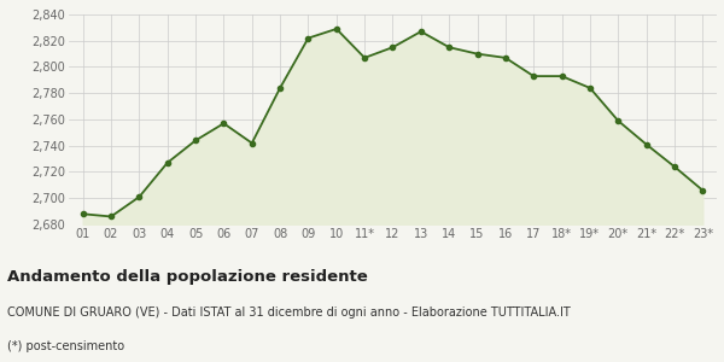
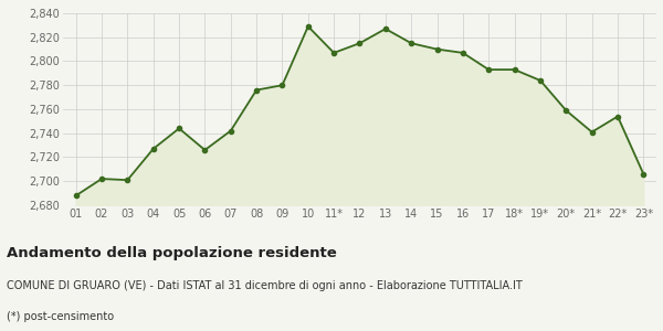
02: 2,686 -> 2,702
06: 2,757 -> 2,726
08: 2,784 -> 2,776
09: 2,822 -> 2,780
22*: 2,724 -> 2,754
